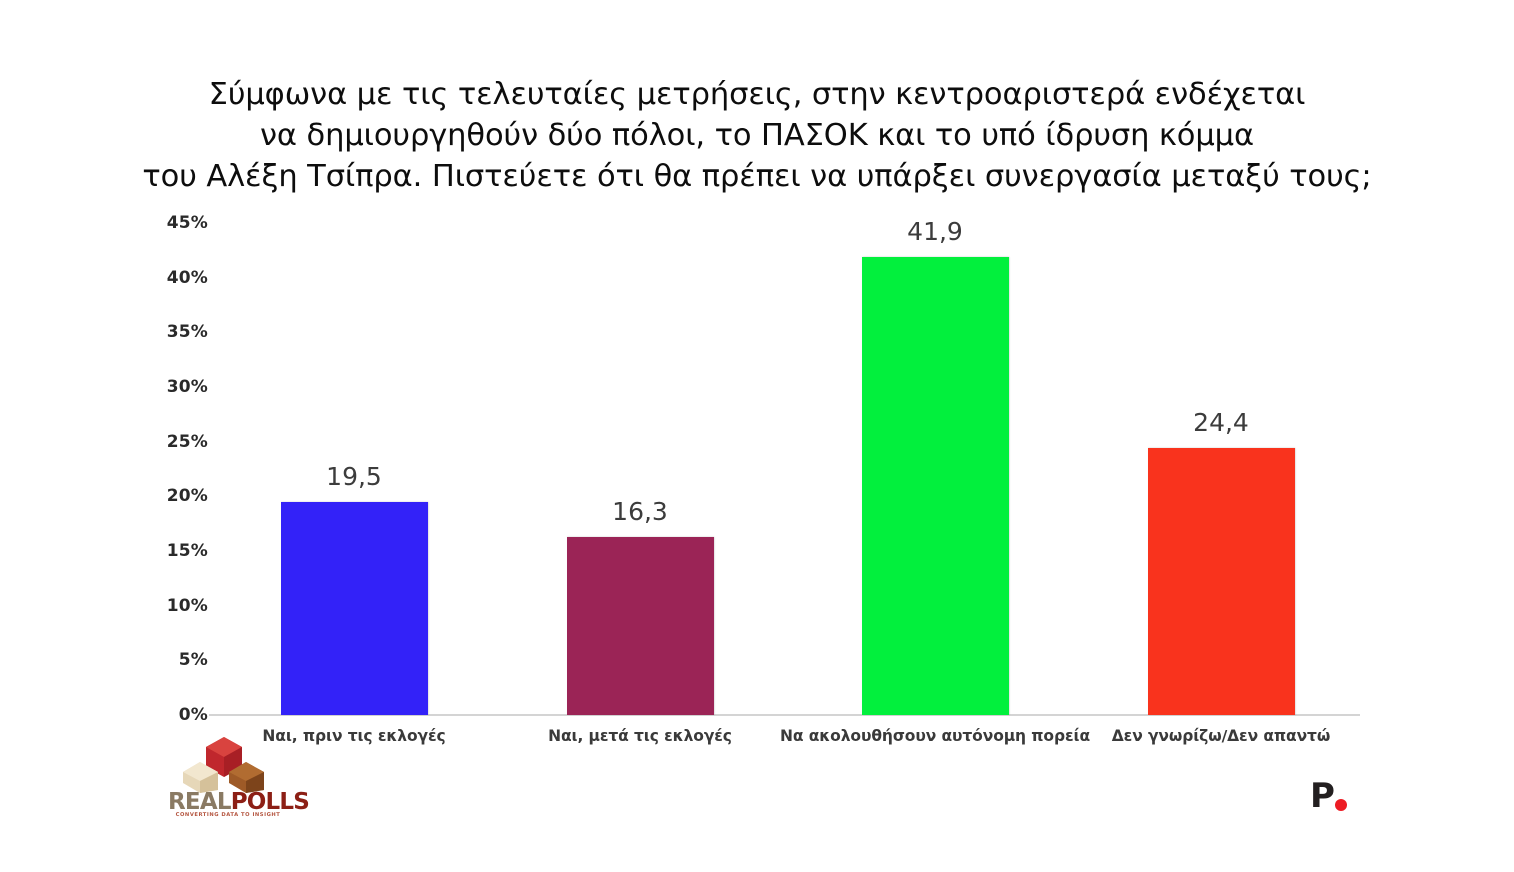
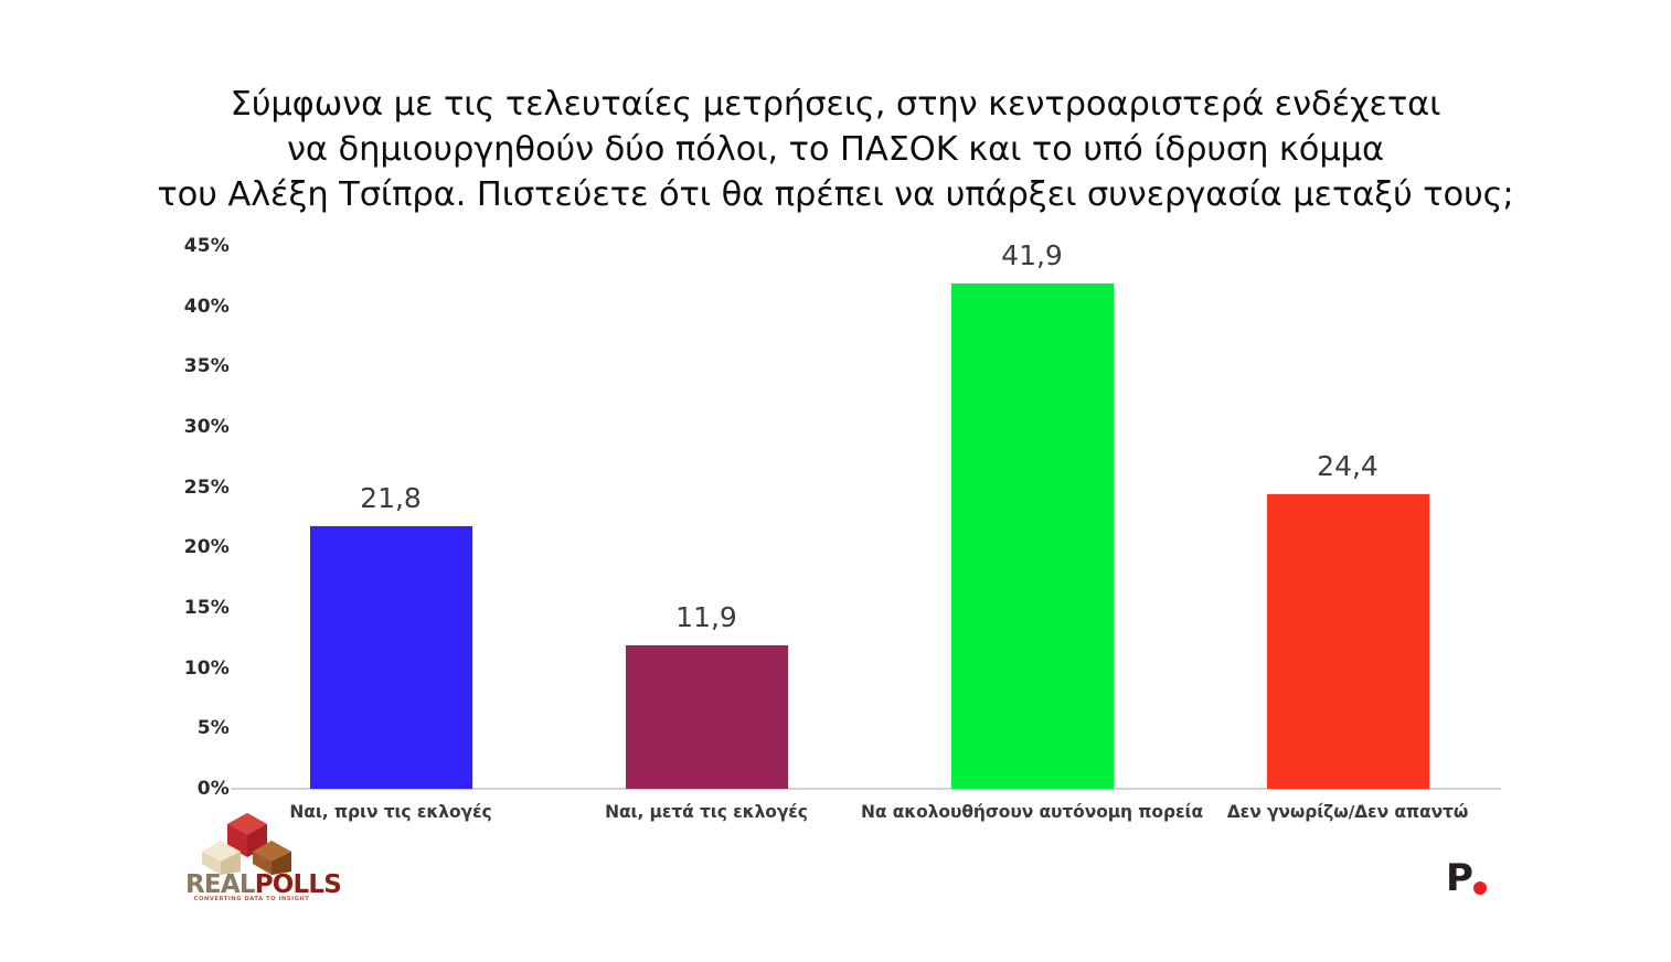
Ναι, πριν τις εκλογές: 19,5 -> 21,8
Ναι, μετά τις εκλογές: 16,3 -> 11,9
